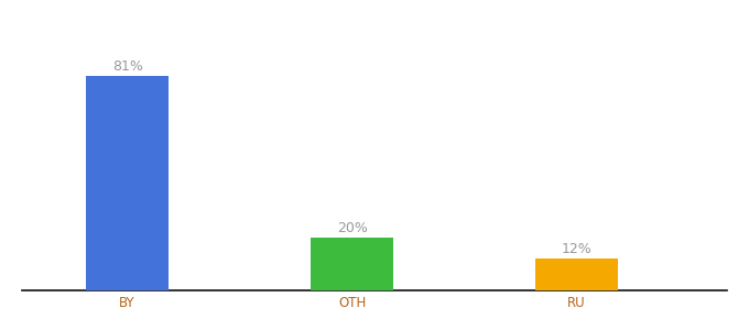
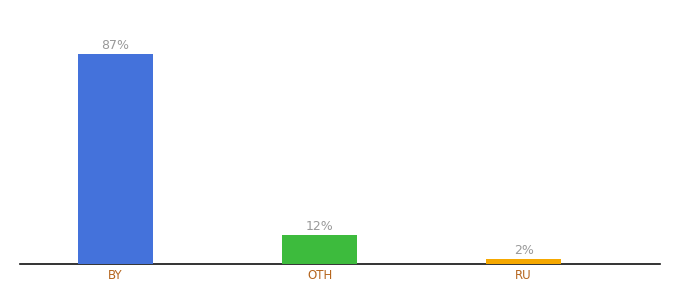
BY: 81% -> 87%
OTH: 20% -> 12%
RU: 12% -> 2%
